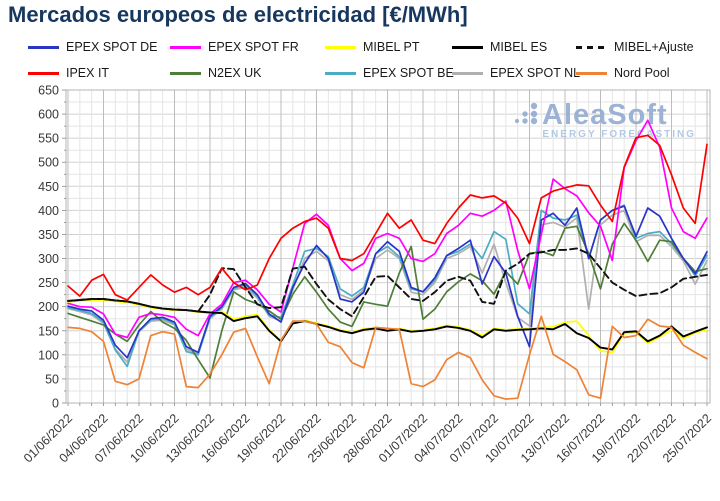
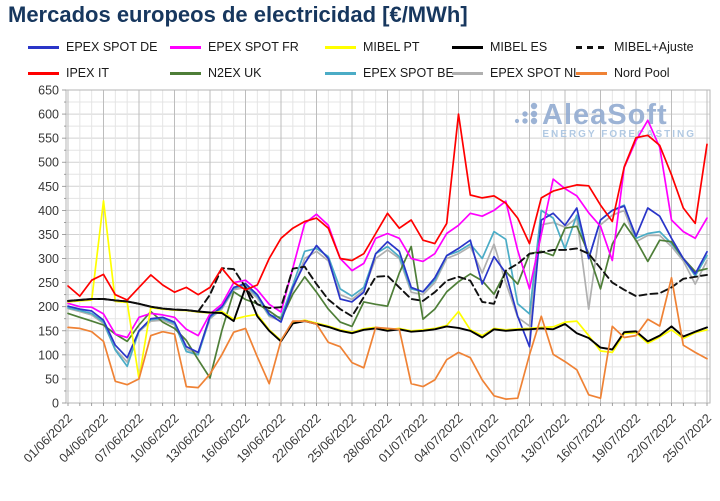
MIBEL PT/04/06/2022: 210 -> 420
MIBEL PT/07/06/2022: 200 -> 50
MIBEL ES/16/06/2022: 180 -> 240
MIBEL PT/04/07/2022: 160 -> 190
IPEX IT/04/07/2022: 400 -> 600
EPEX SPOT BE/13/07/2022: 380 -> 320
EPEX SPOT FR/22/07/2022: 400 -> 380
Nord Pool/22/07/2022: 160 -> 260
